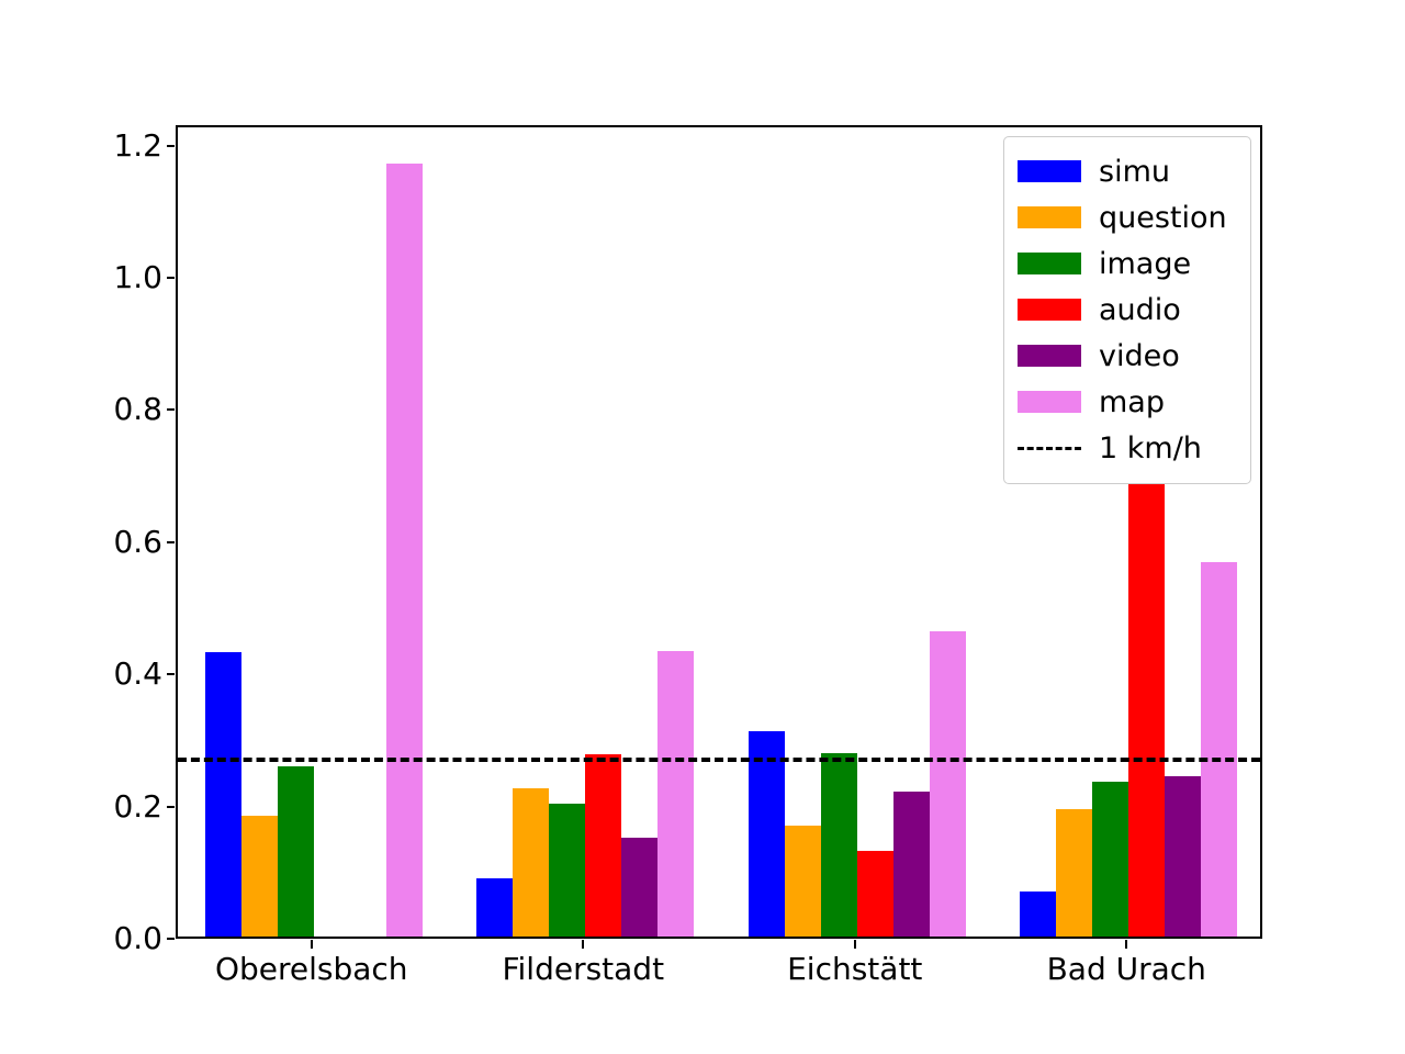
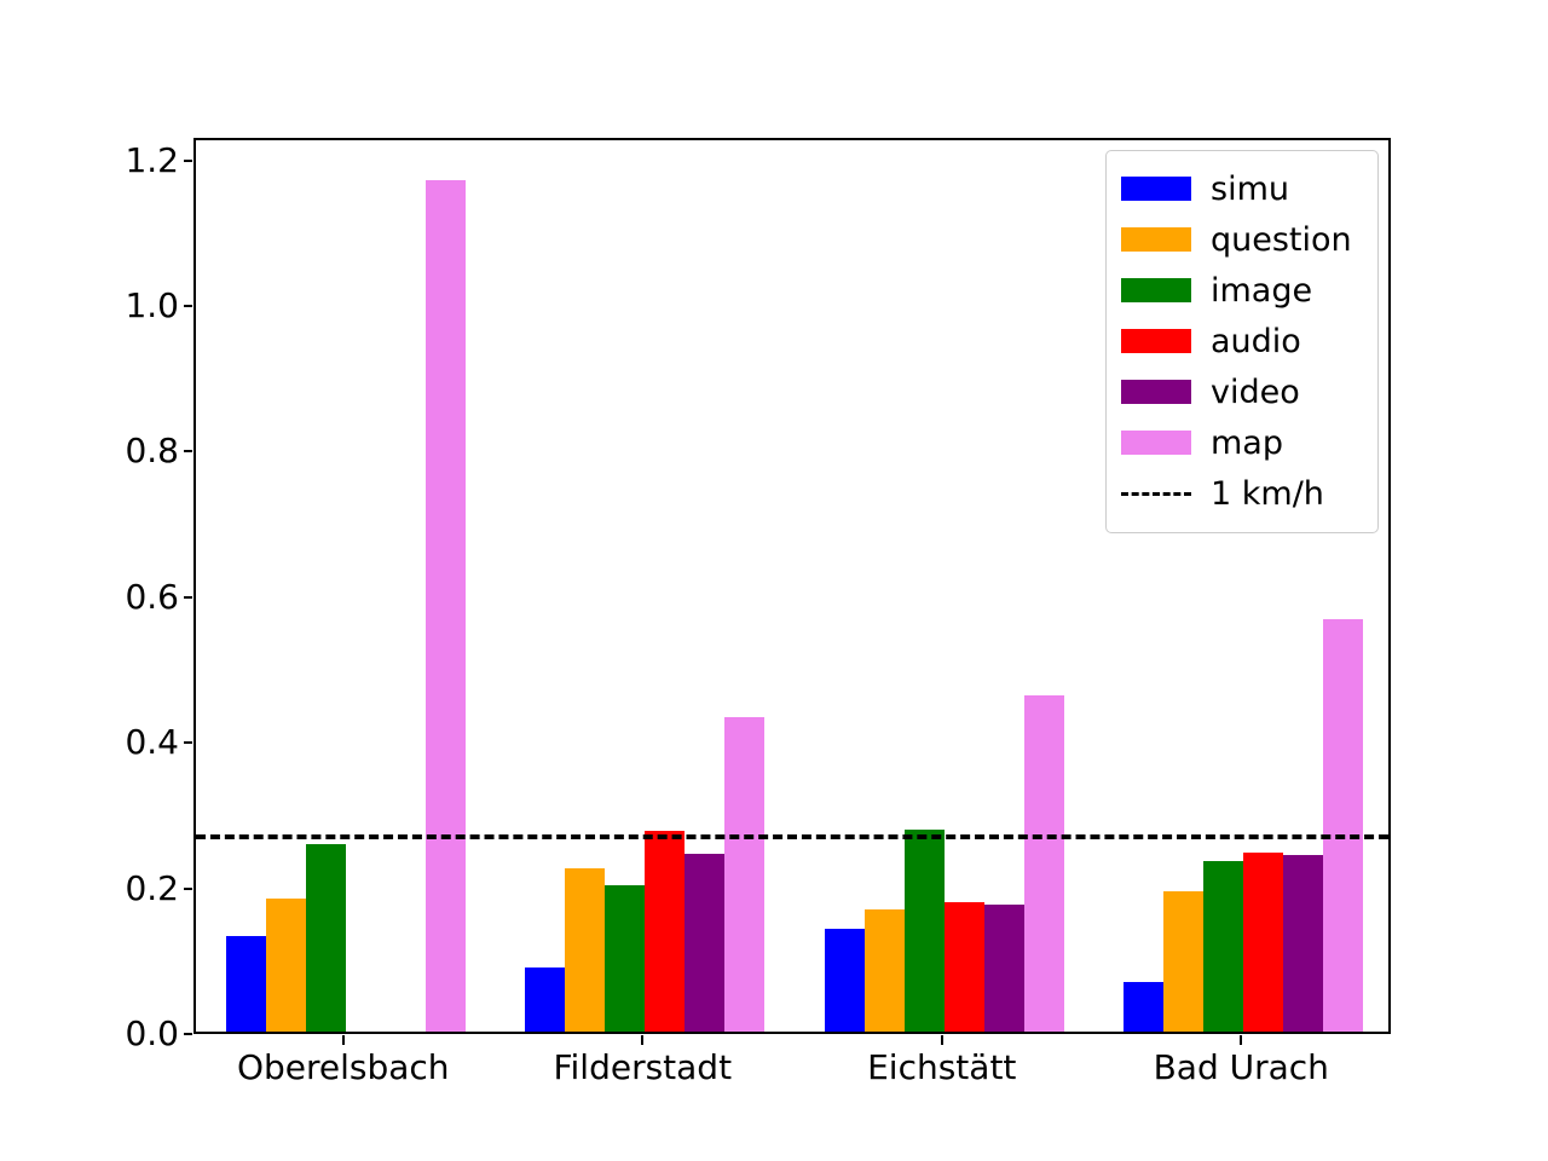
simu/Oberelsbach: 0.43 -> 0.13
video/Filderstadt: 0.15 -> 0.24
simu/Eichstätt: 0.31 -> 0.14
audio/Eichstätt: 0.13 -> 0.18
video/Eichstätt: 0.22 -> 0.17
audio/Bad Urach: 0.69 -> 0.25
